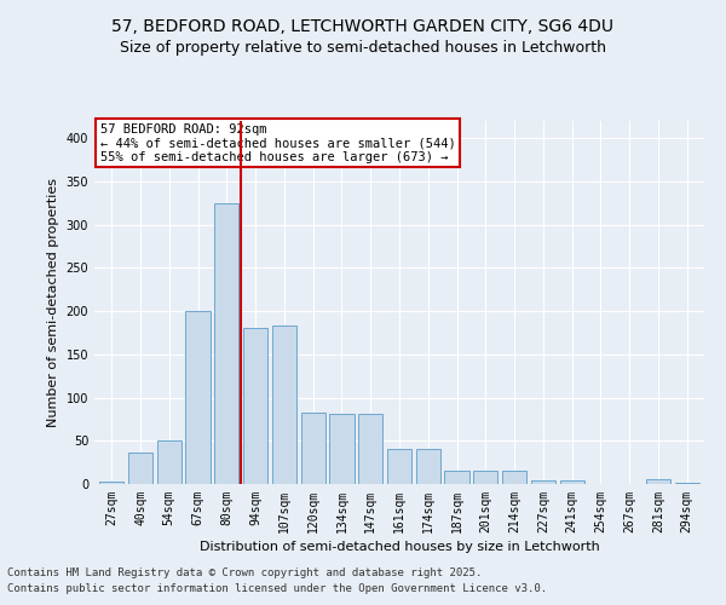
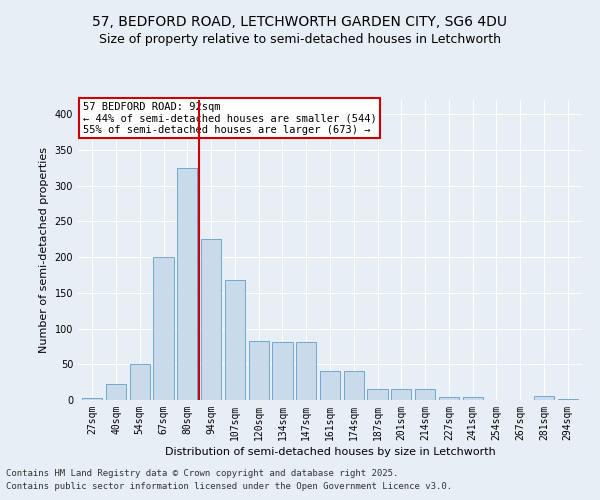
40sqm: 36 -> 22
94sqm: 180 -> 225
107sqm: 184 -> 168
